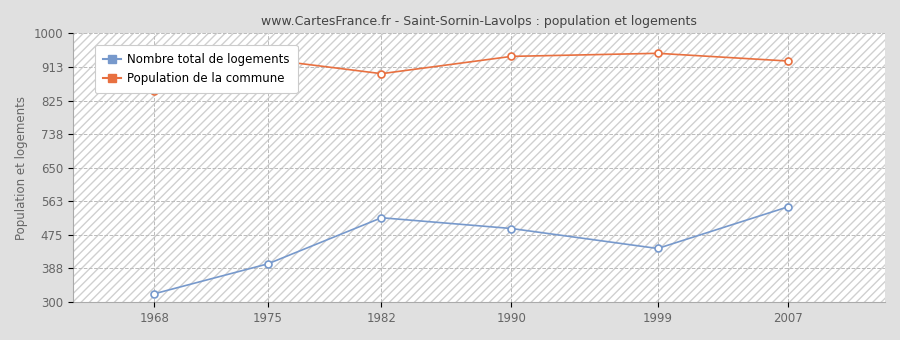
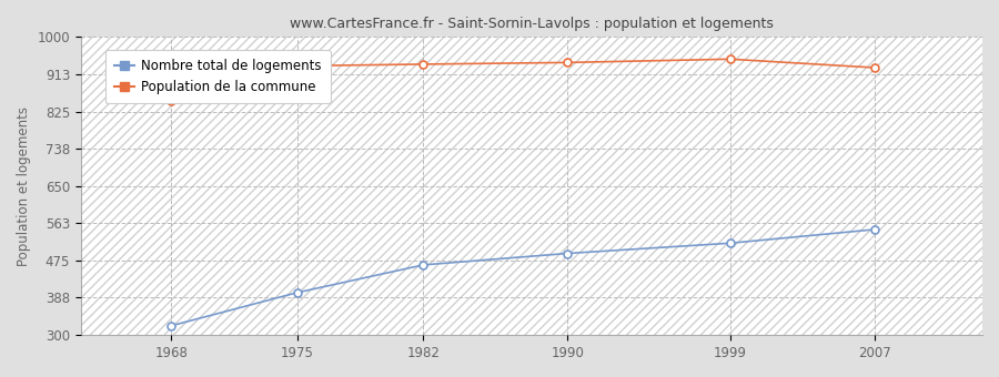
Nombre total de logements/1982: 520 -> 465
Population de la commune/1982: 895 -> 936
Nombre total de logements/1999: 440 -> 516
